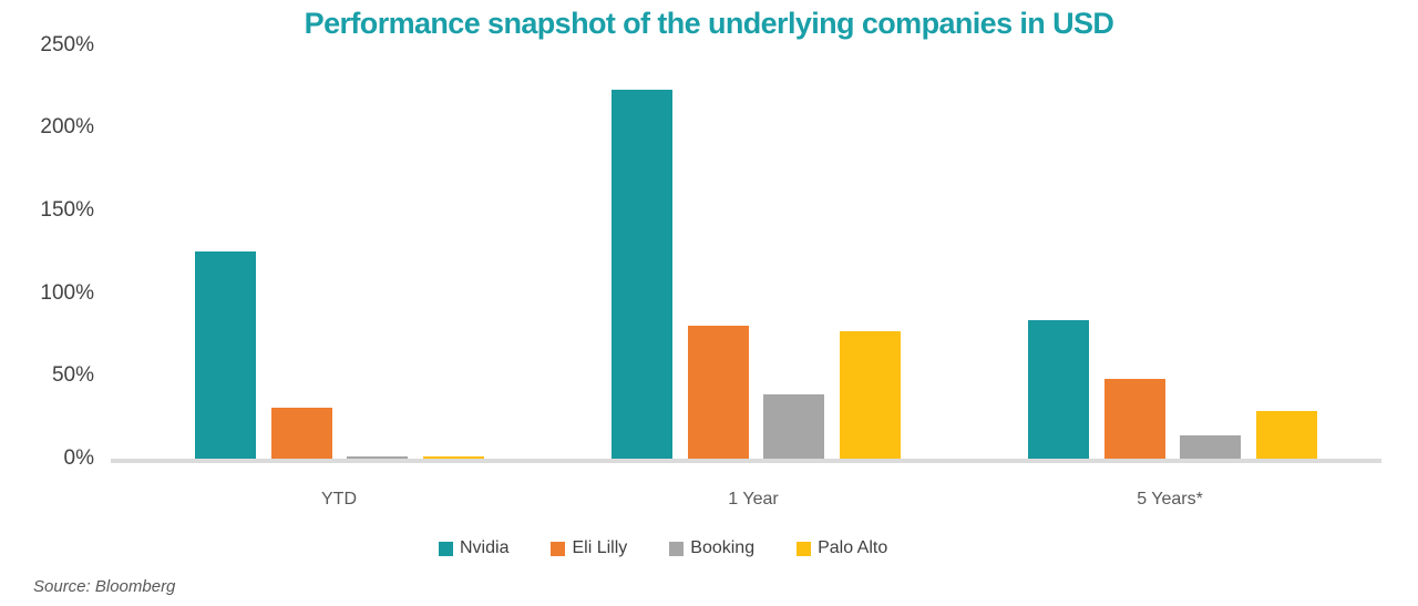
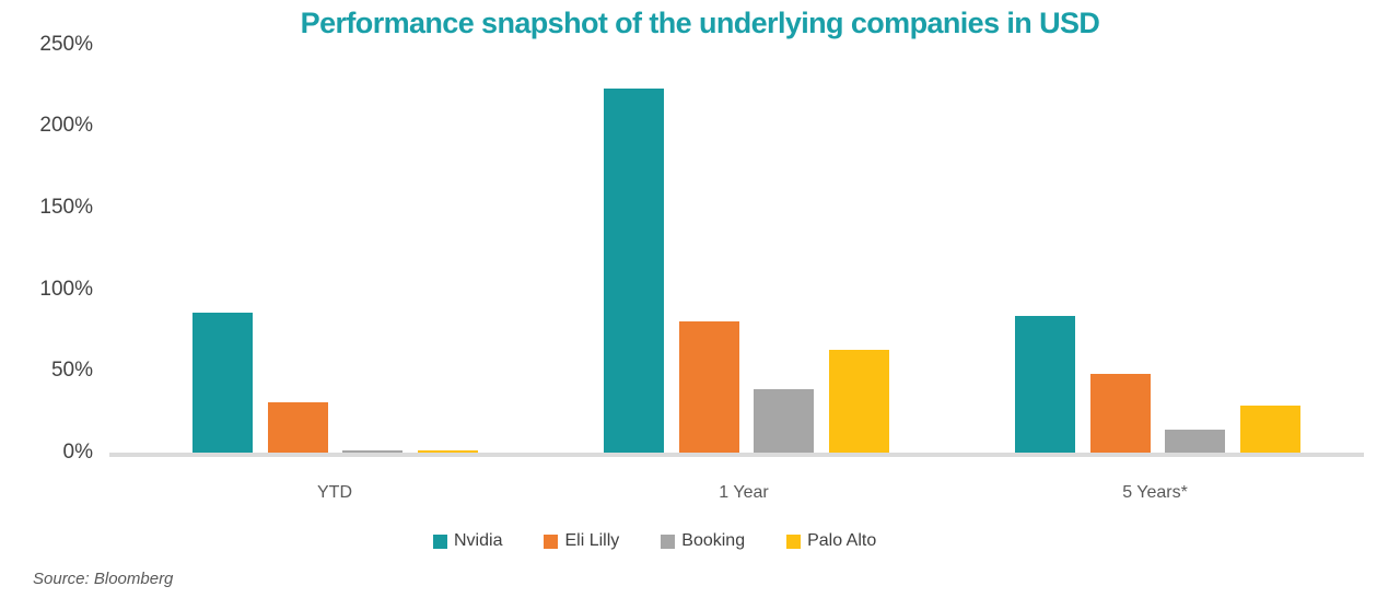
Nvidia/YTD: 125% -> 86%
Palo Alto/1 Year: 77% -> 63%
